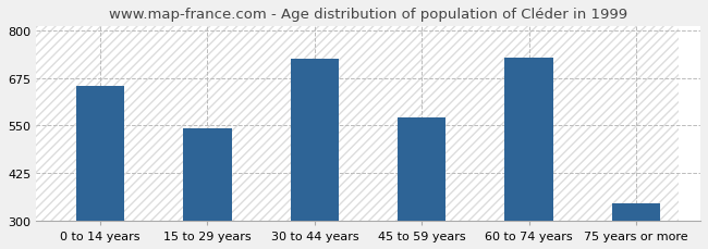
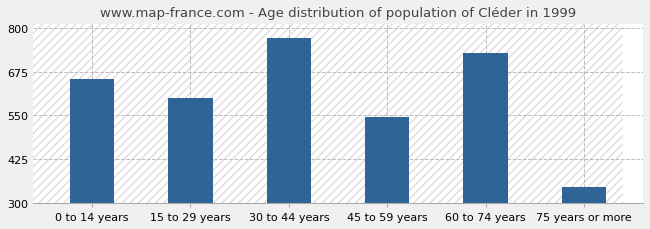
15 to 29 years: 542 -> 600
30 to 44 years: 725 -> 770
45 to 59 years: 570 -> 545
